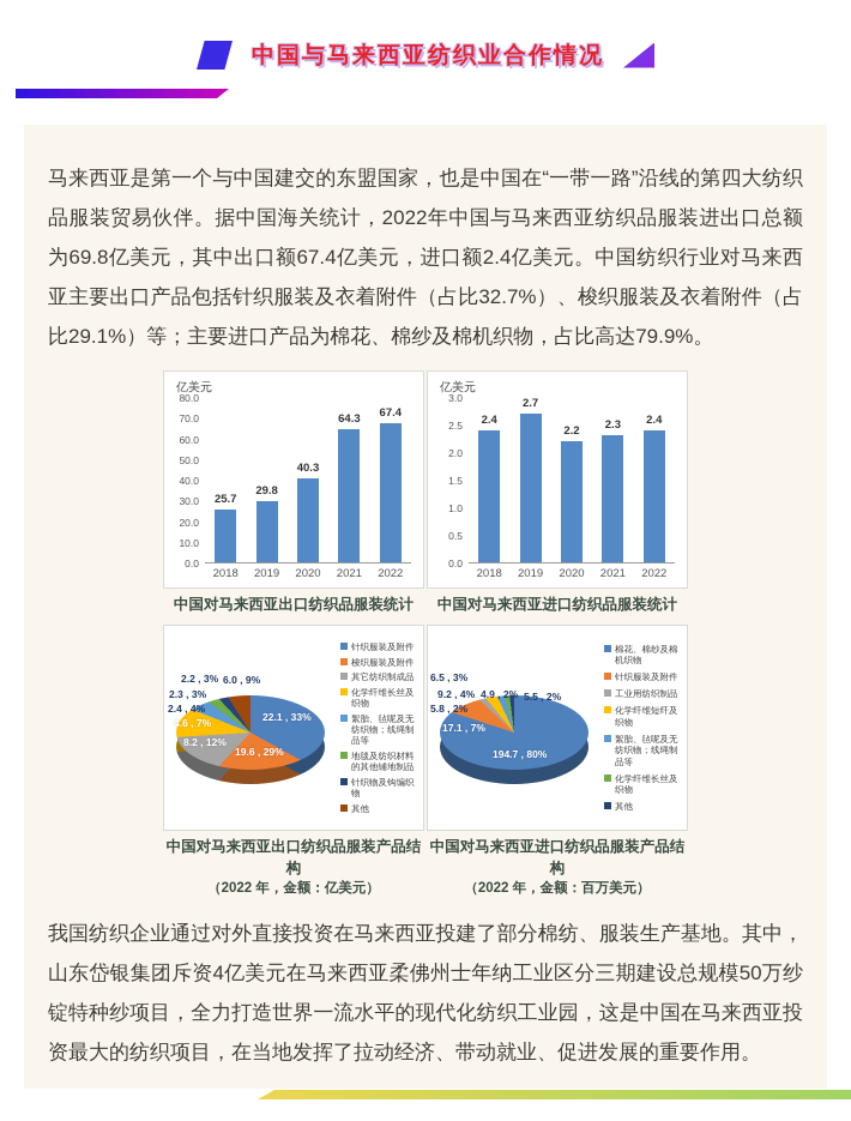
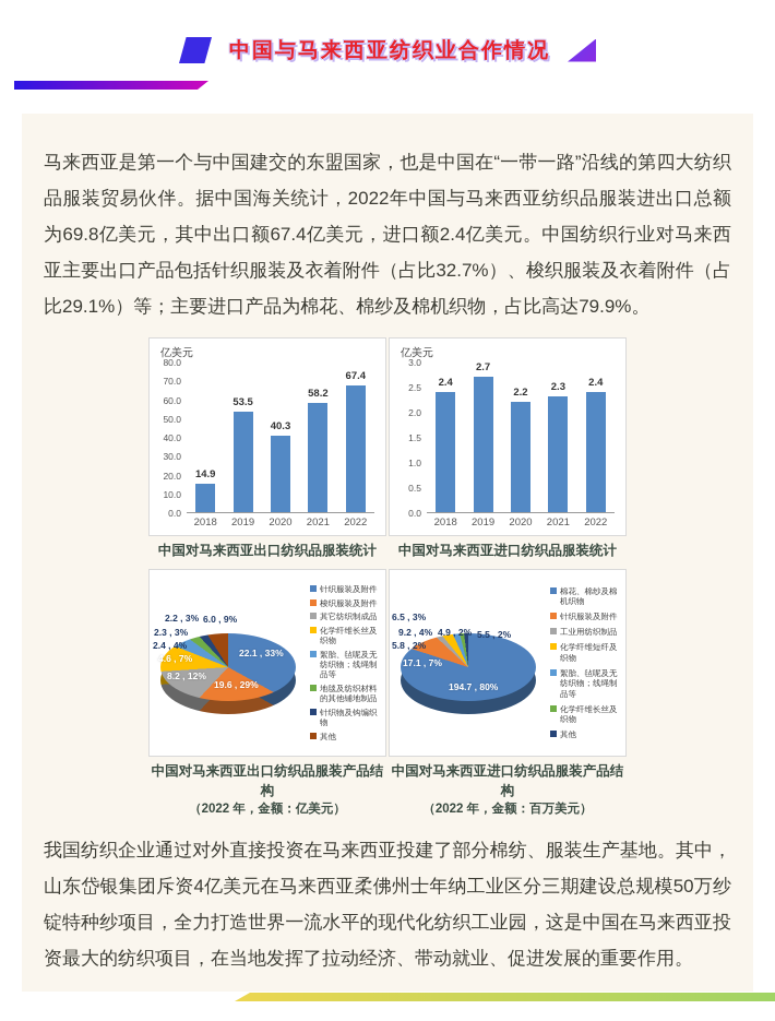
中国对马来西亚出口纺织品服装统计/2018: 25.7 -> 14.9
中国对马来西亚出口纺织品服装统计/2019: 29.8 -> 53.5
中国对马来西亚出口纺织品服装统计/2021: 64.3 -> 58.2
